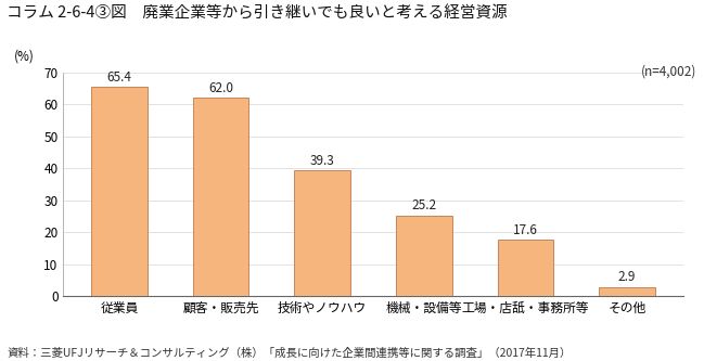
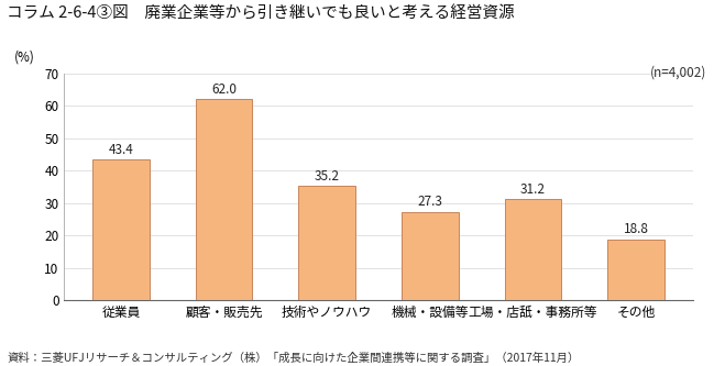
従業員: 65.4 -> 43.4
技術やノウハウ: 39.3 -> 35.2
機械・設備等: 25.2 -> 27.3
工場・店舐・事務所等: 17.6 -> 31.2
その他: 2.9 -> 18.8
